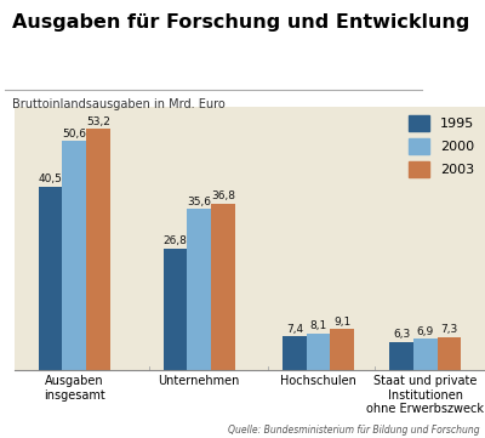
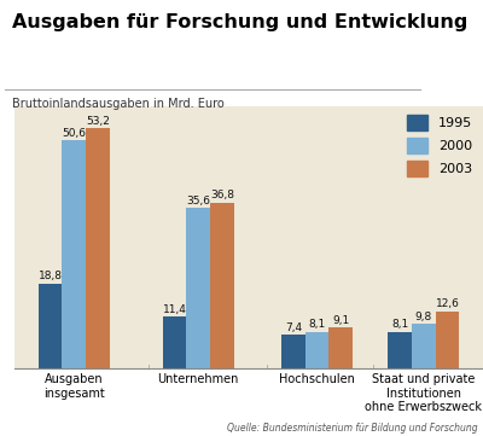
1995/Ausgaben insgesamt: 40,5 -> 18,8
1995/Unternehmen: 26,8 -> 11,4
1995/Staat und private Institutionen ohne Erwerbszweck: 6,3 -> 8,1
2000/Staat und private Institutionen ohne Erwerbszweck: 6,9 -> 9,8
2003/Staat und private Institutionen ohne Erwerbszweck: 7,3 -> 12,6
